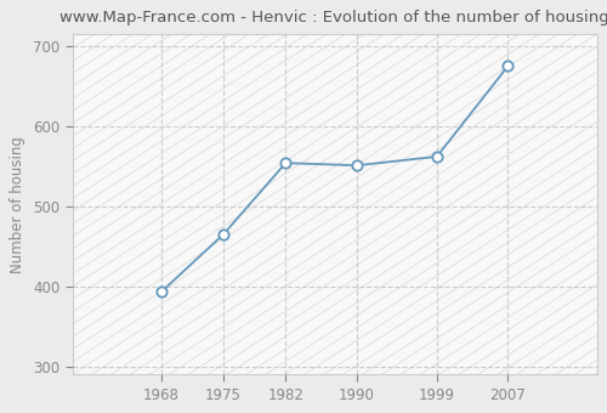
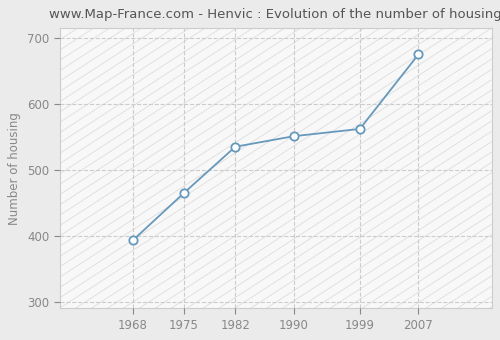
1982: 554 -> 535
